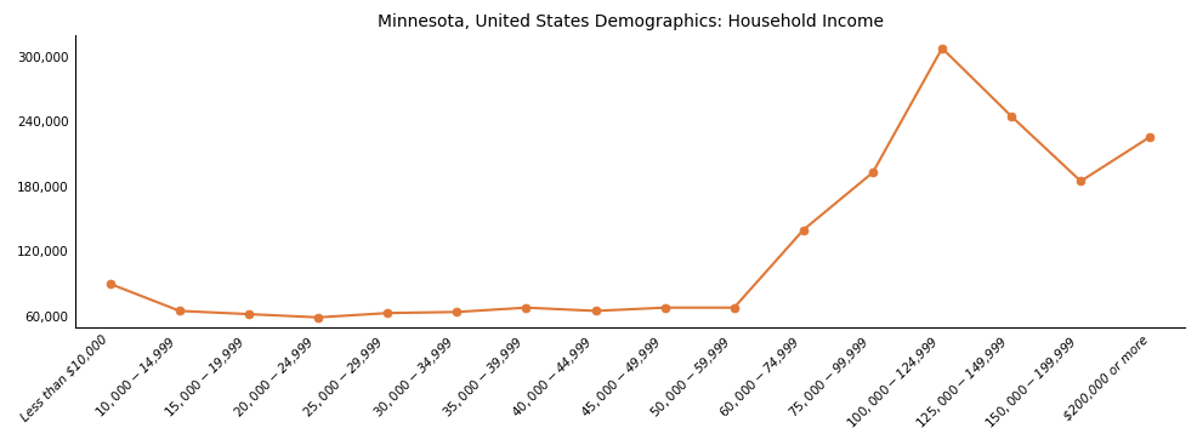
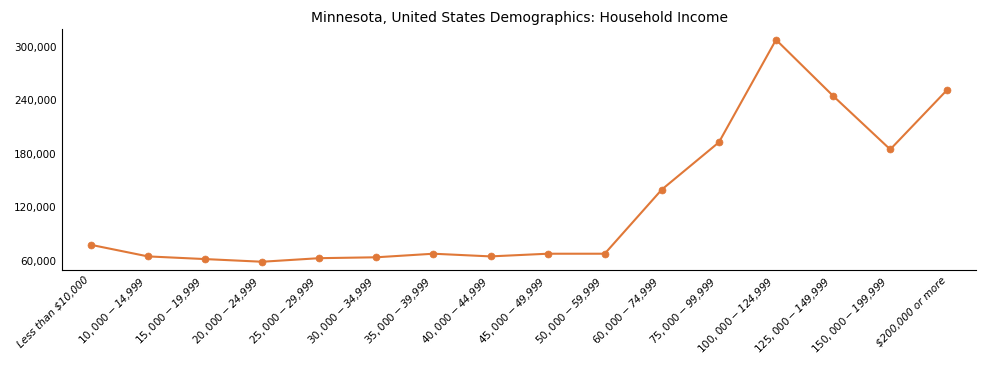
Less than $10,000: 90,000 -> 78,000
$200,000 or more: 226,000 -> 252,000
